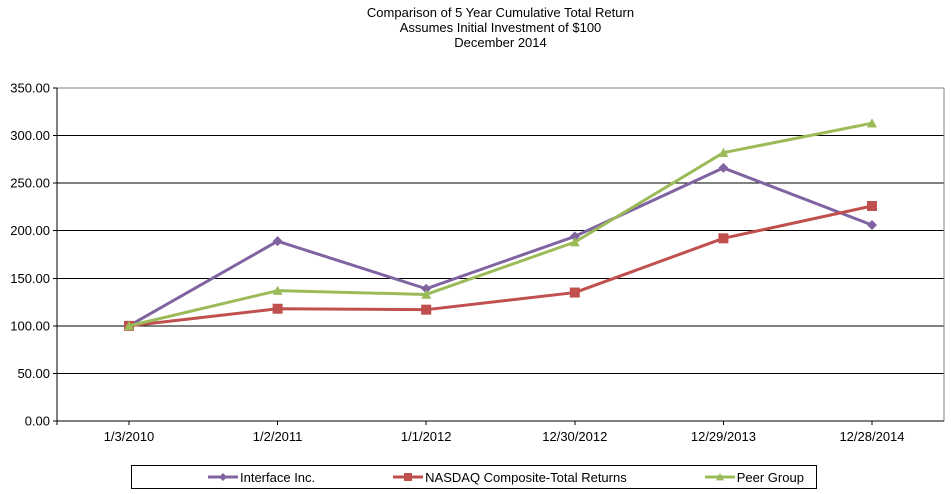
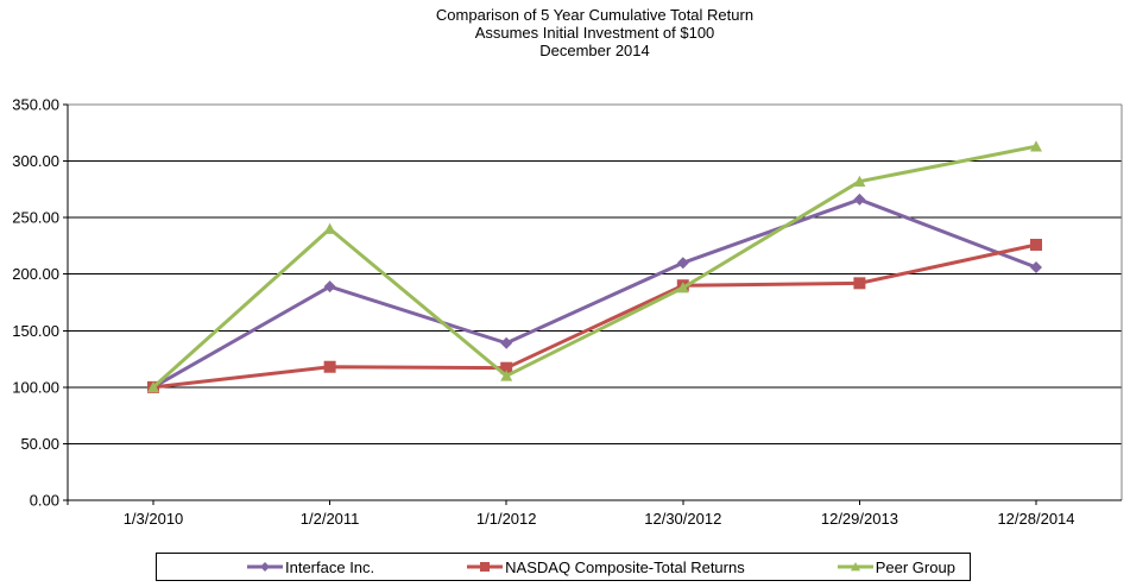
Peer Group/1/2/2011: 140 -> 240
Peer Group/1/1/2012: 130 -> 110
Interface Inc./12/30/2012: 190 -> 210
NASDAQ Composite-Total Returns/12/30/2012: 140 -> 190
